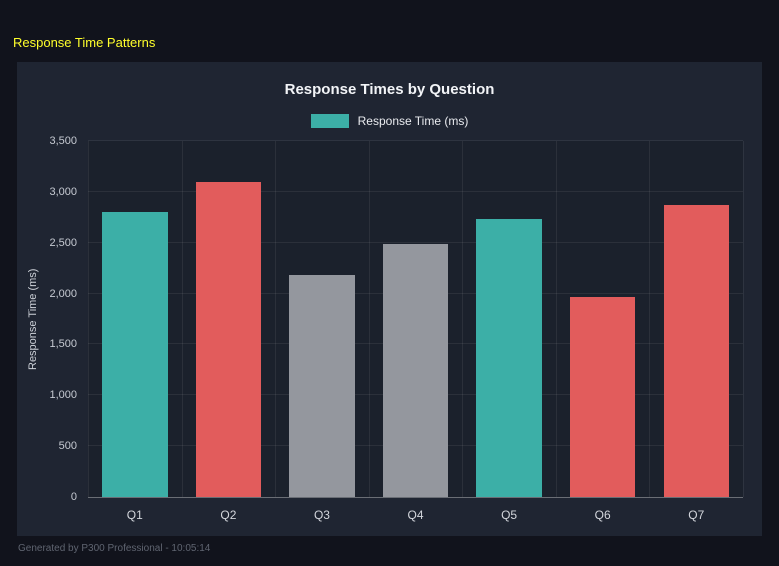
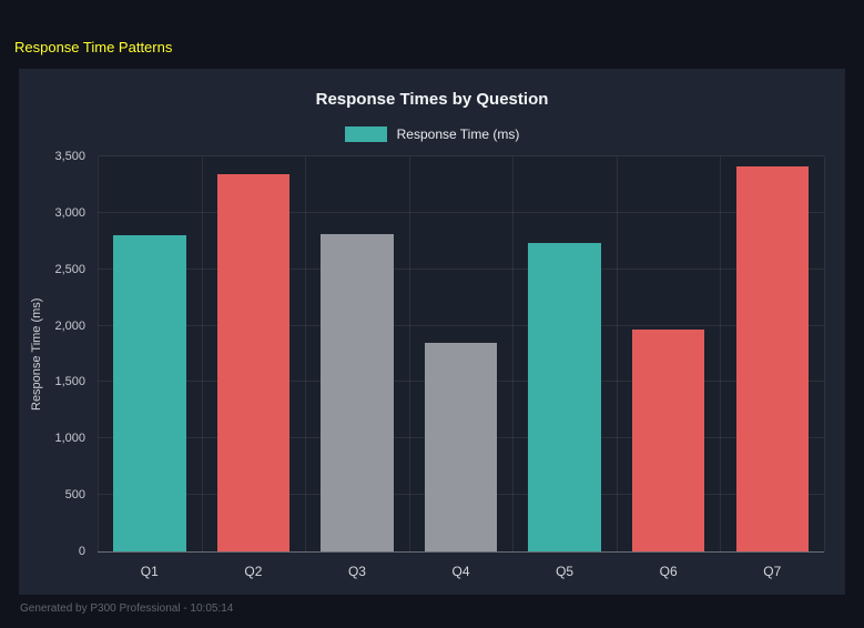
Q2: 3100 -> 3340
Q3: 2180 -> 2810
Q4: 2490 -> 1850
Q7: 2870 -> 3410
